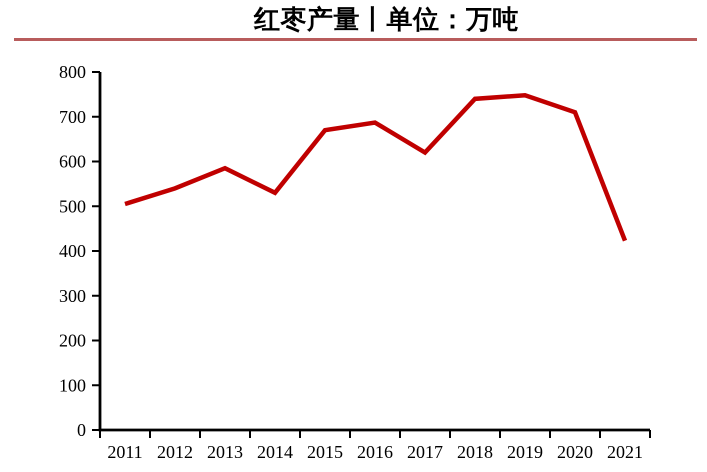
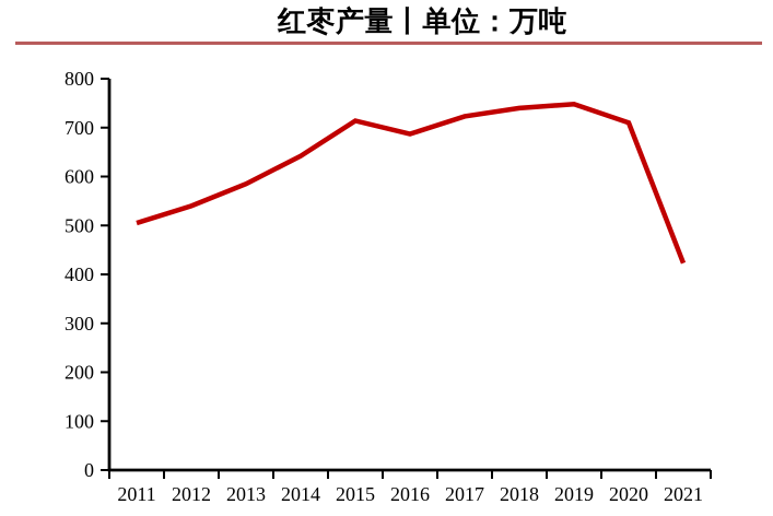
2014: 530 -> 640
2015: 670 -> 710
2017: 620 -> 720
